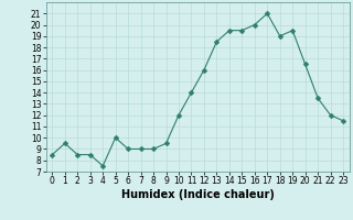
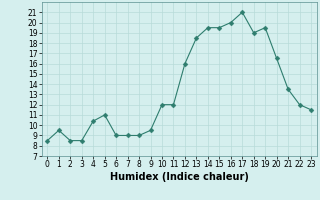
4: 7.5 -> 10.4
5: 10.0 -> 11.0
11: 14.0 -> 12.0
